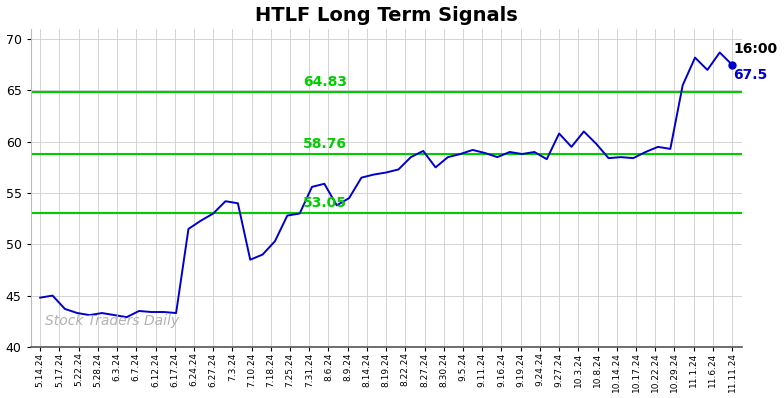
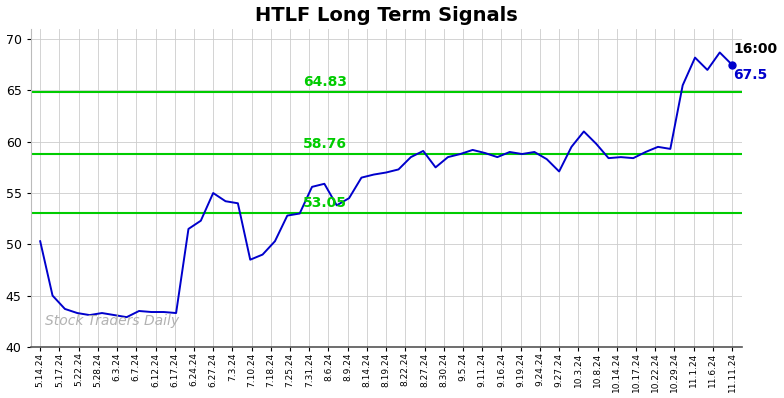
5.14.24: 44.8 -> 50.3
6.27.24: 53.0 -> 55.0
9.27.24: 60.8 -> 57.1
